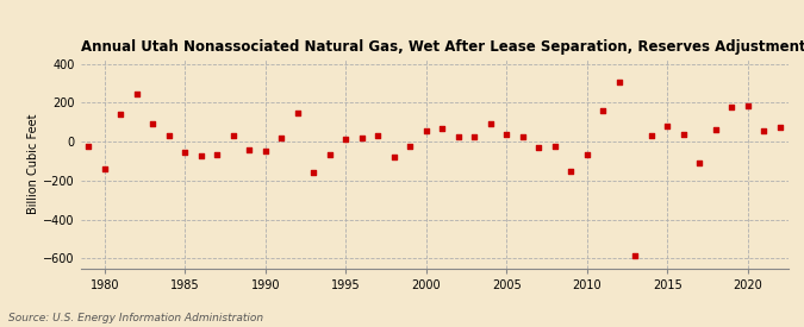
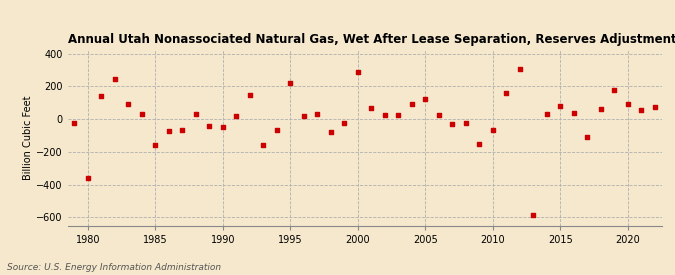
1980: -140 -> -360
1985: -60 -> -160
1995: 20 -> 220
2000: 60 -> 290
2005: 40 -> 120
2020: 180 -> 90
